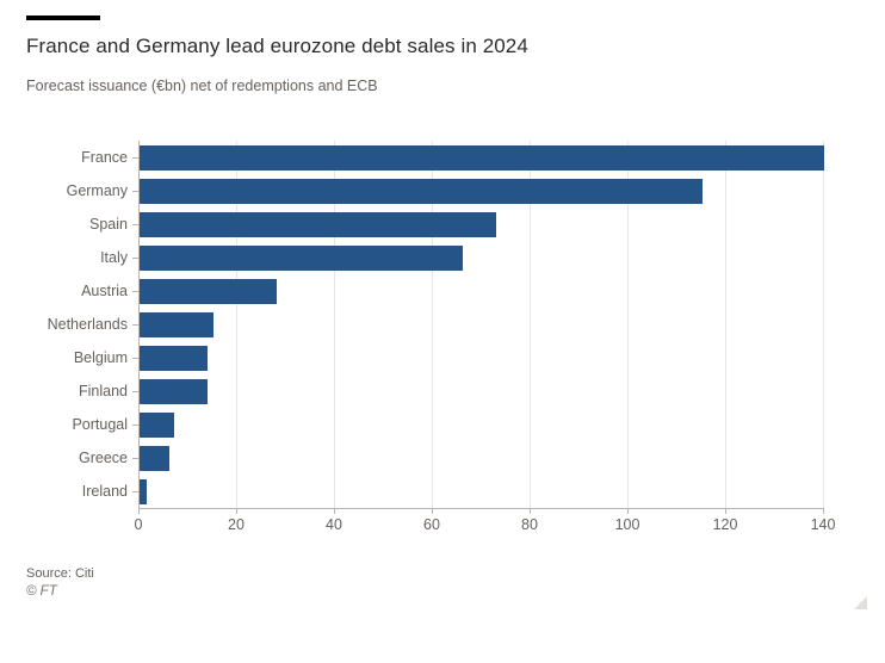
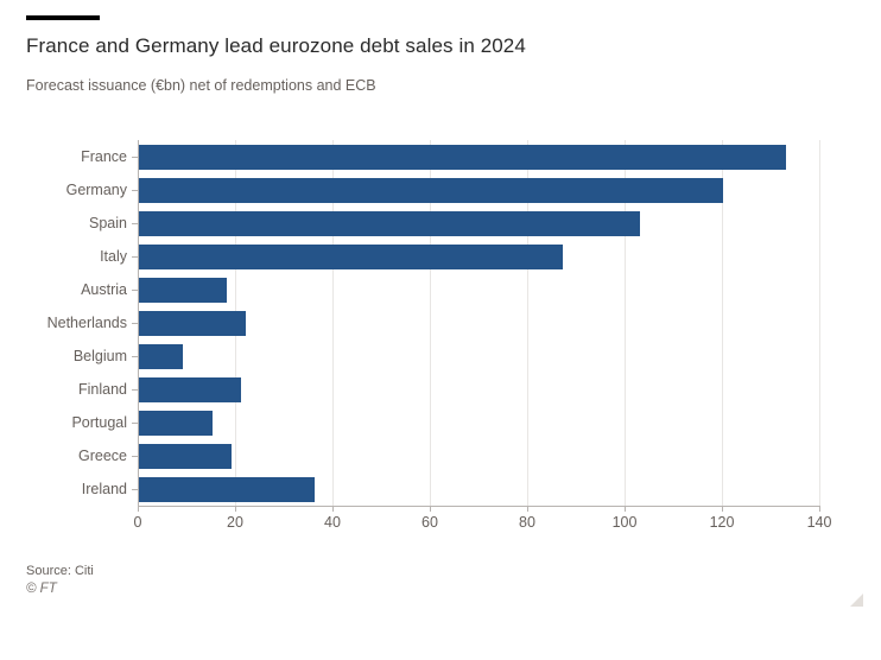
France: 140 -> 133
Germany: 115 -> 120
Spain: 73 -> 103
Italy: 66 -> 87
Austria: 28 -> 18
Netherlands: 15 -> 22
Belgium: 14 -> 9
Finland: 14 -> 21
Portugal: 7 -> 15
Greece: 6 -> 19
Ireland: 2 -> 36
